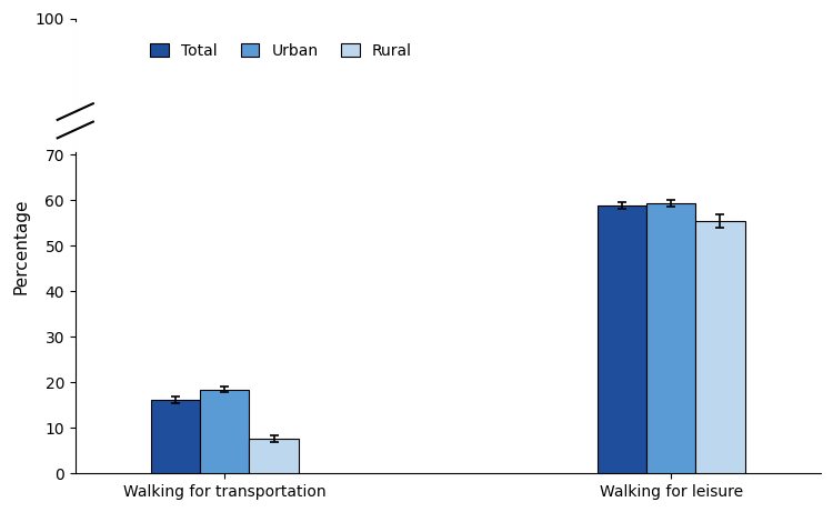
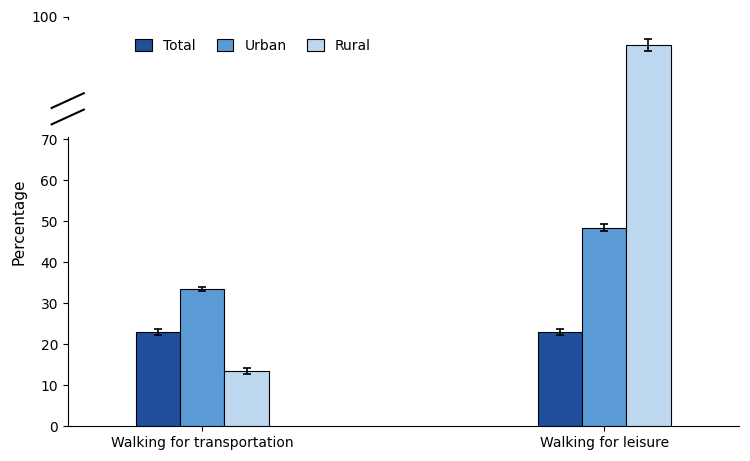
Total/Walking for transportation: 16.1 -> 23.0
Urban/Walking for transportation: 18.4 -> 33.5
Rural/Walking for transportation: 7.6 -> 13.5
Total/Walking for leisure: 58.8 -> 23.0
Urban/Walking for leisure: 59.4 -> 48.5
Rural/Walking for leisure: 55.5 -> 93.0
